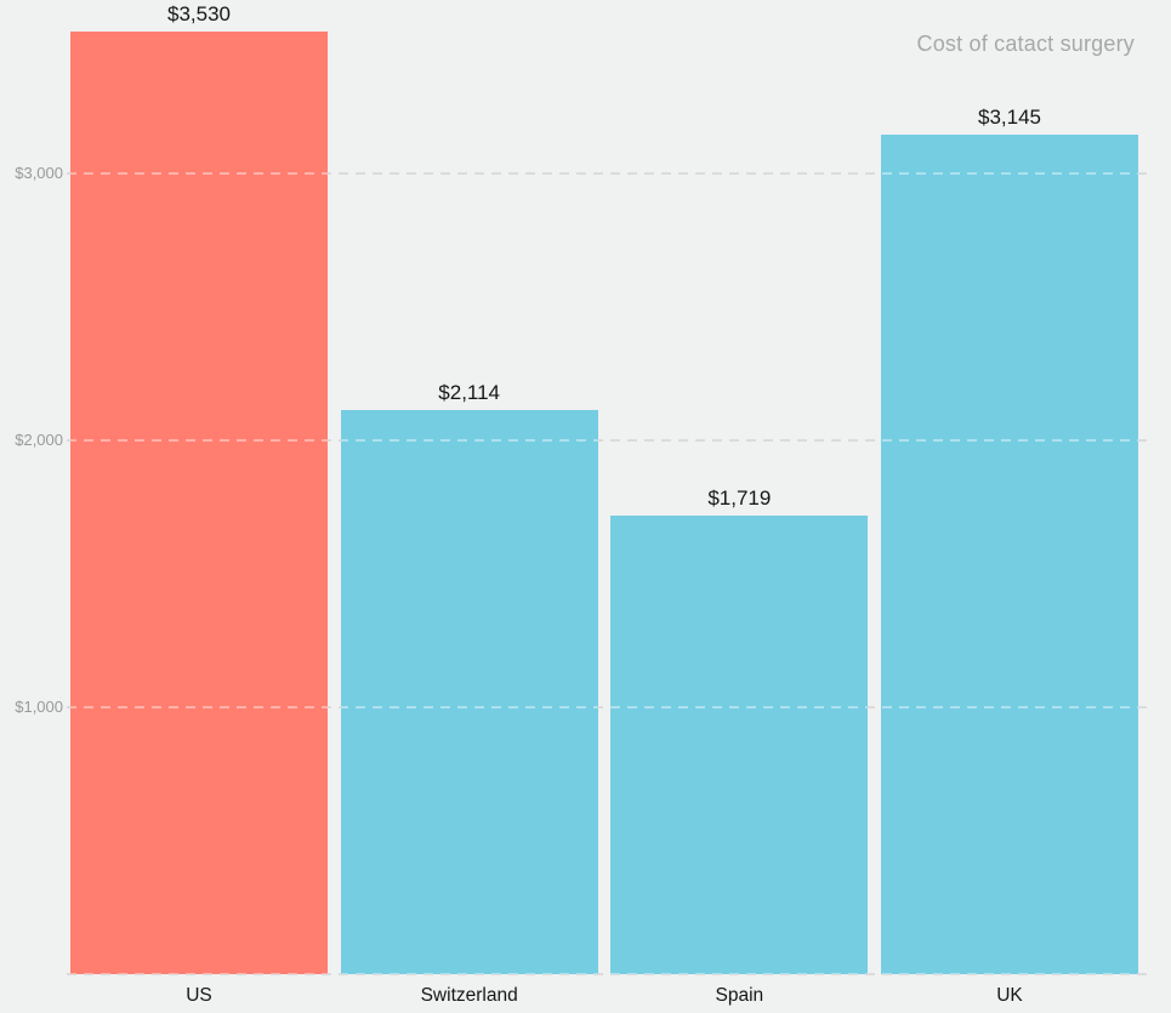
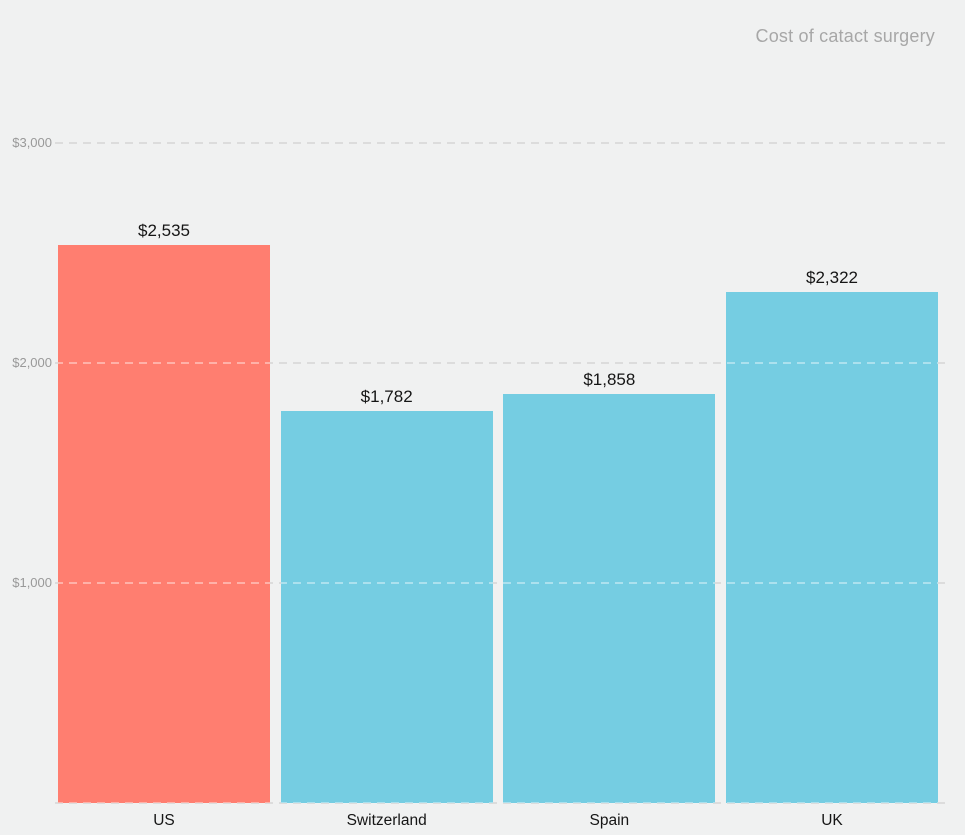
US: $3,530 -> $2,535
Switzerland: $2,114 -> $1,782
Spain: $1,719 -> $1,858
UK: $3,145 -> $2,322
